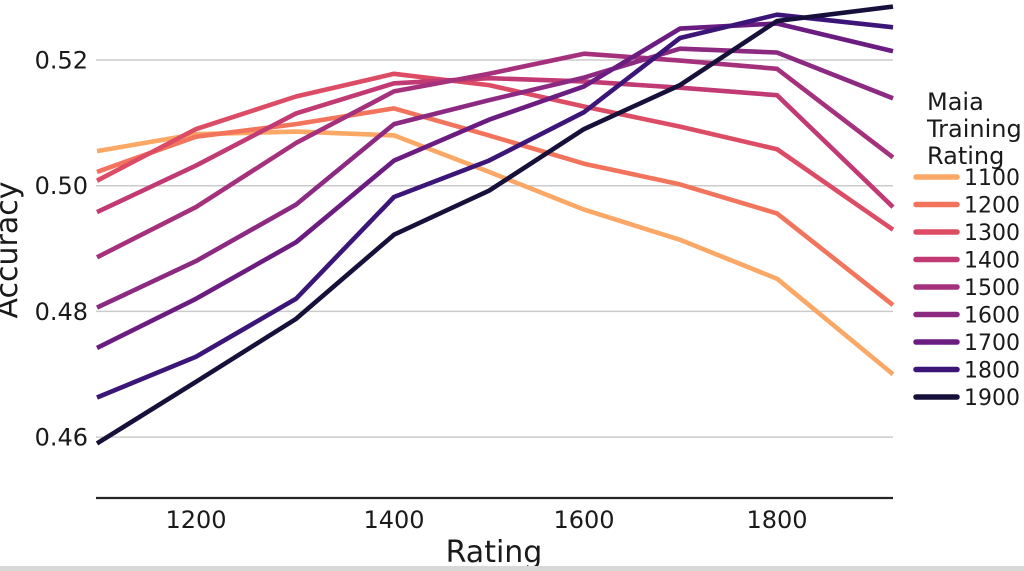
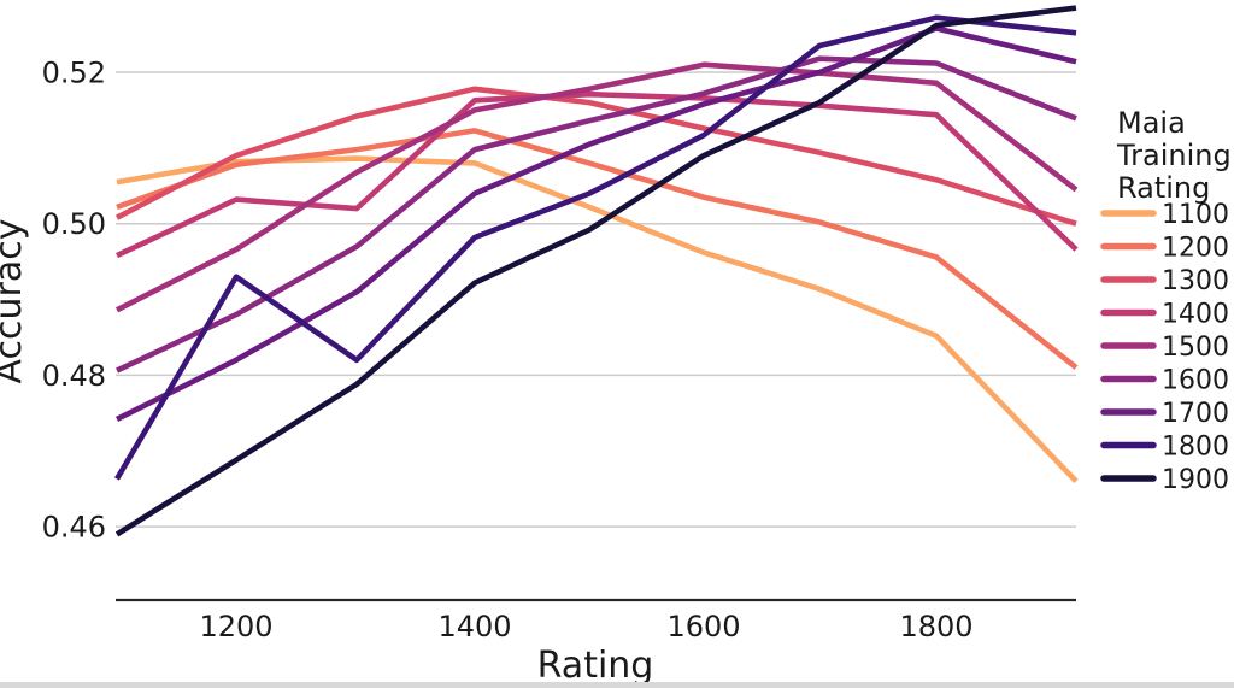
1800/1200: 0.473 -> 0.493
1400/1300: 0.511 -> 0.502
1700/1700: 0.525 -> 0.520
1100/1900: 0.470 -> 0.466
1300/1900: 0.493 -> 0.500
